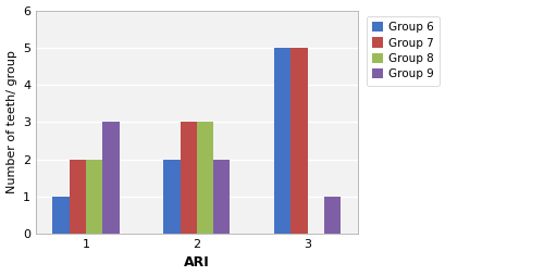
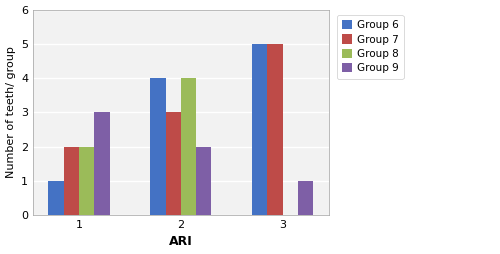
Group 6/2: 2 -> 4
Group 8/2: 3 -> 4
